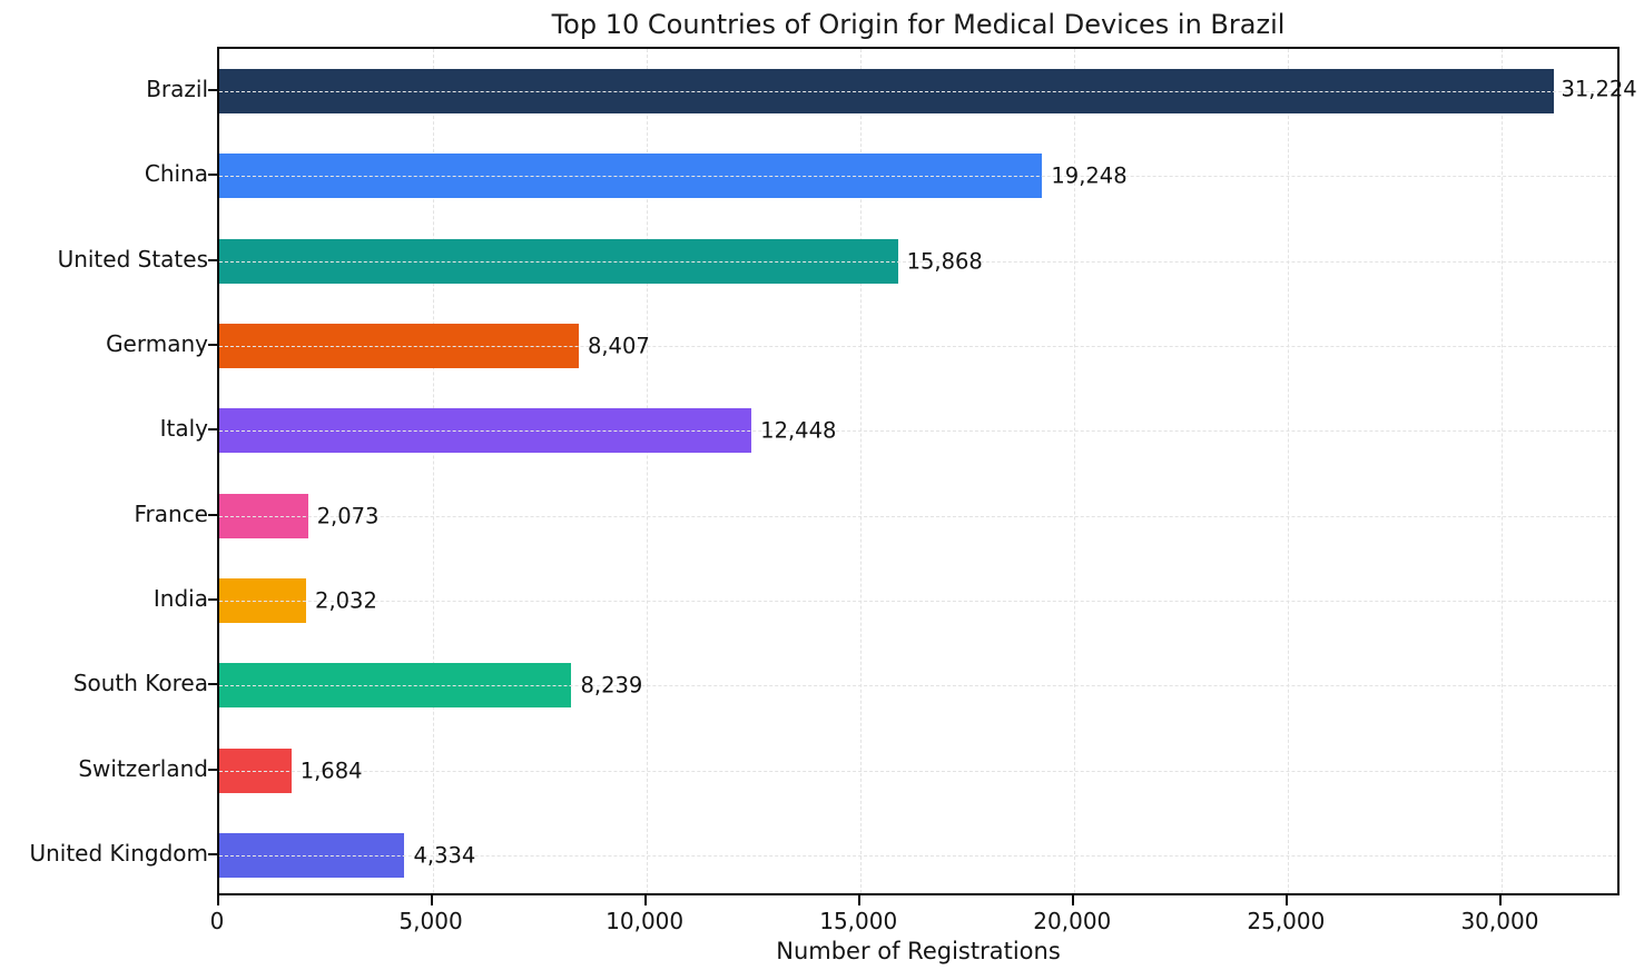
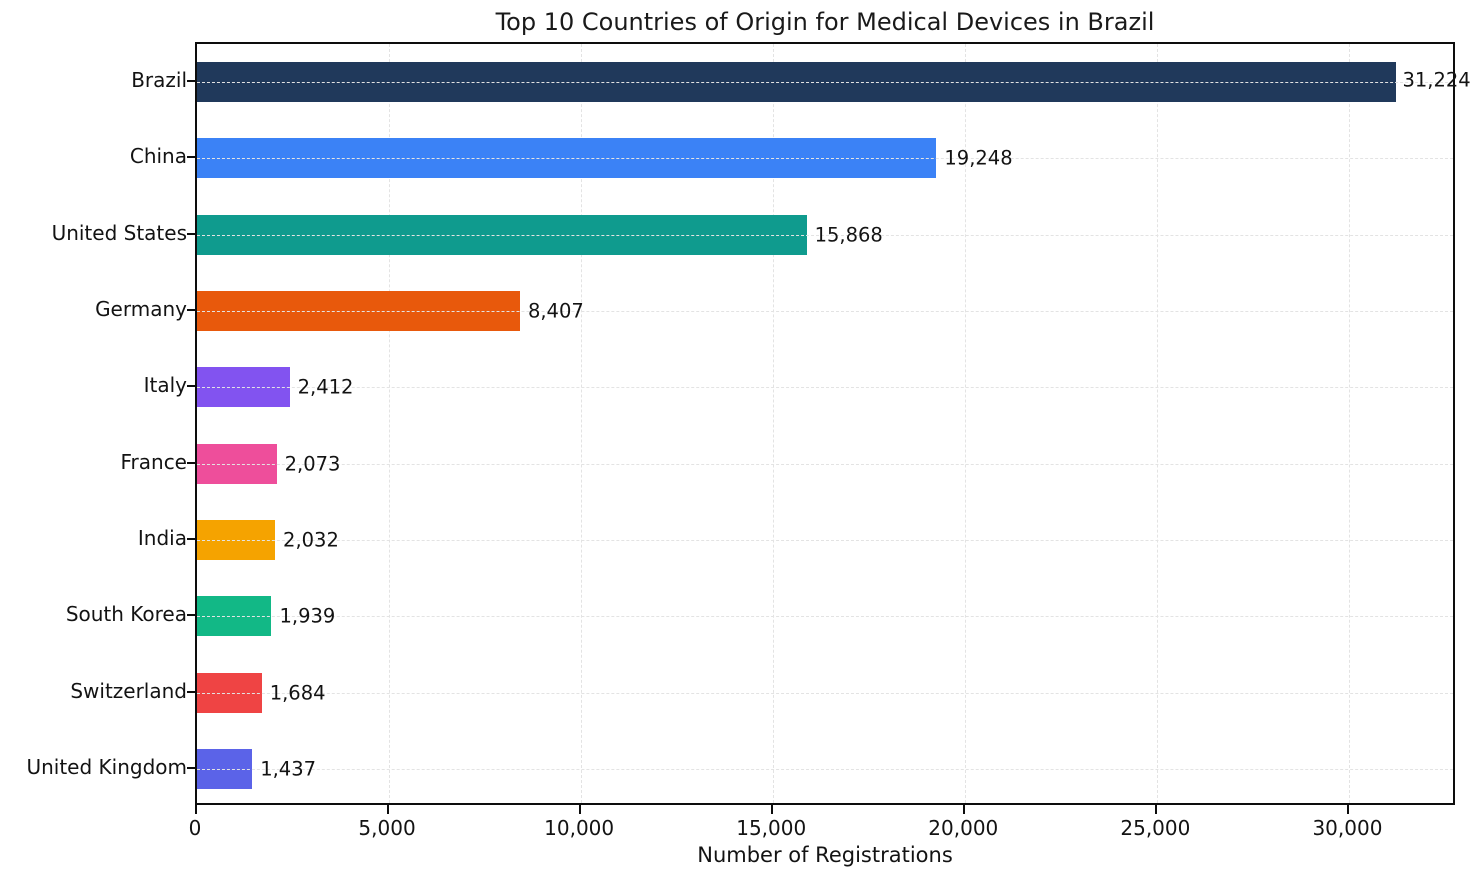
Italy: 12,448 -> 2,412
South Korea: 8,239 -> 1,939
United Kingdom: 4,334 -> 1,437
